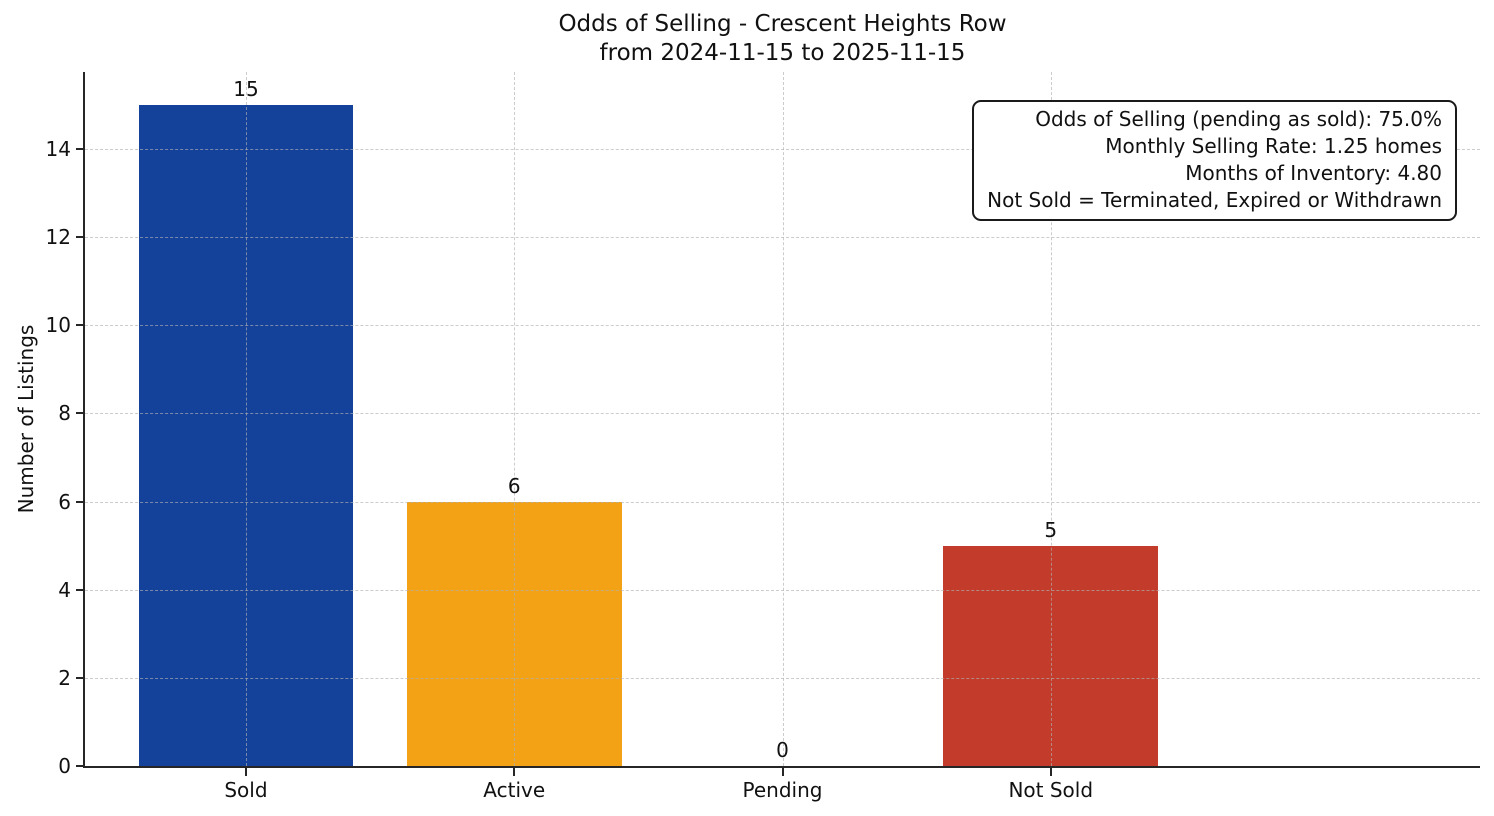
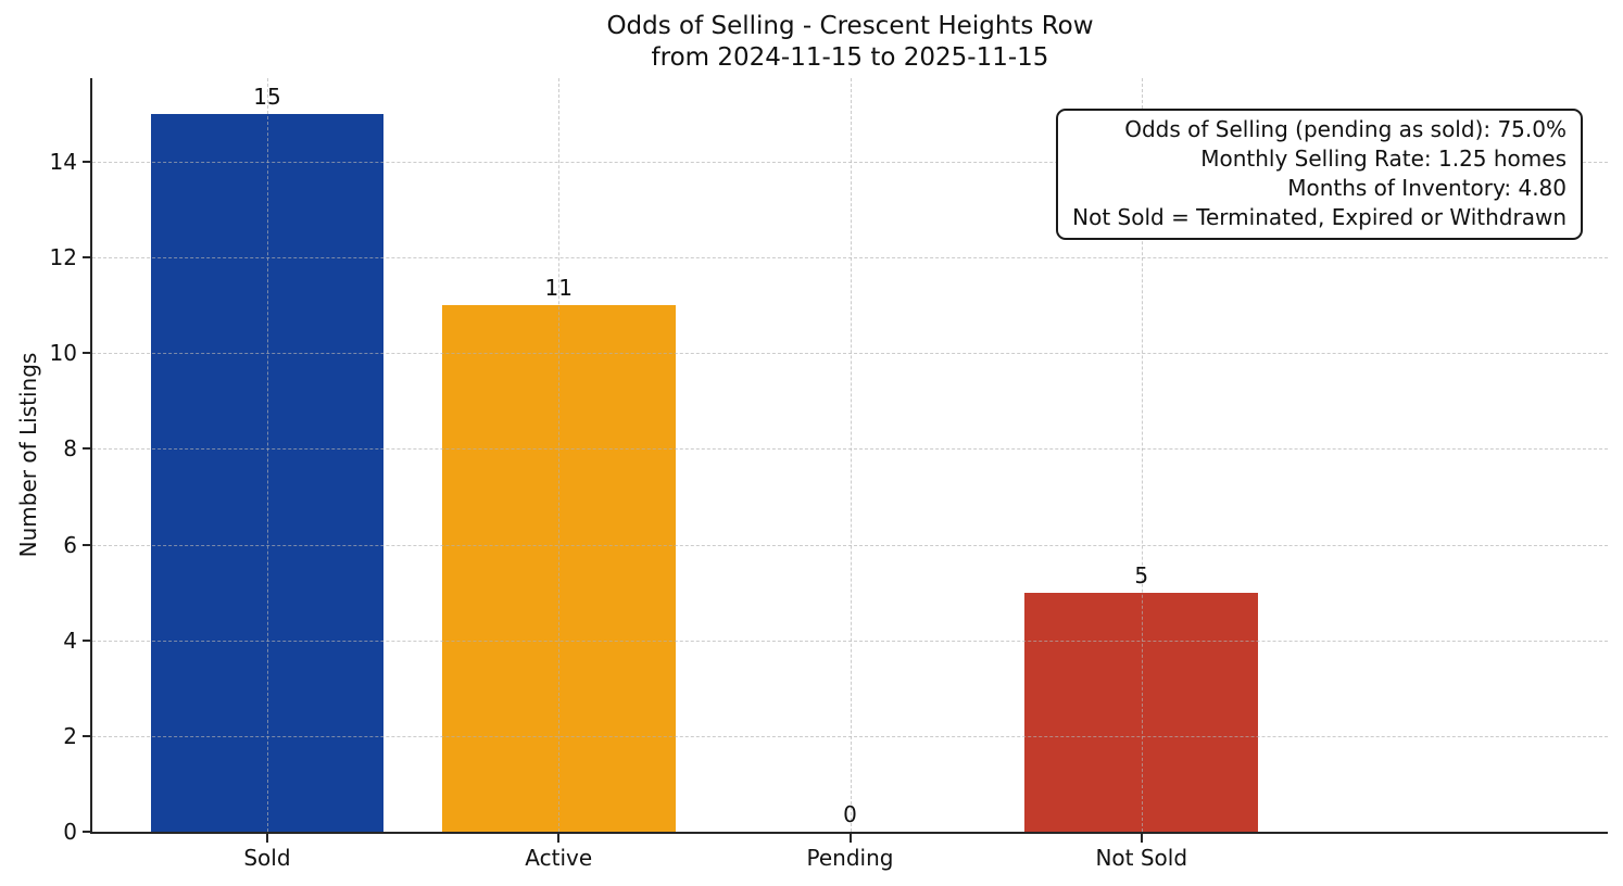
Active: 6 -> 11
